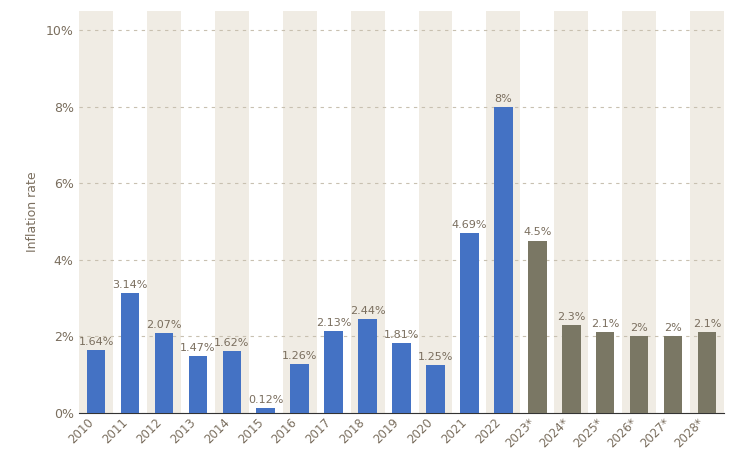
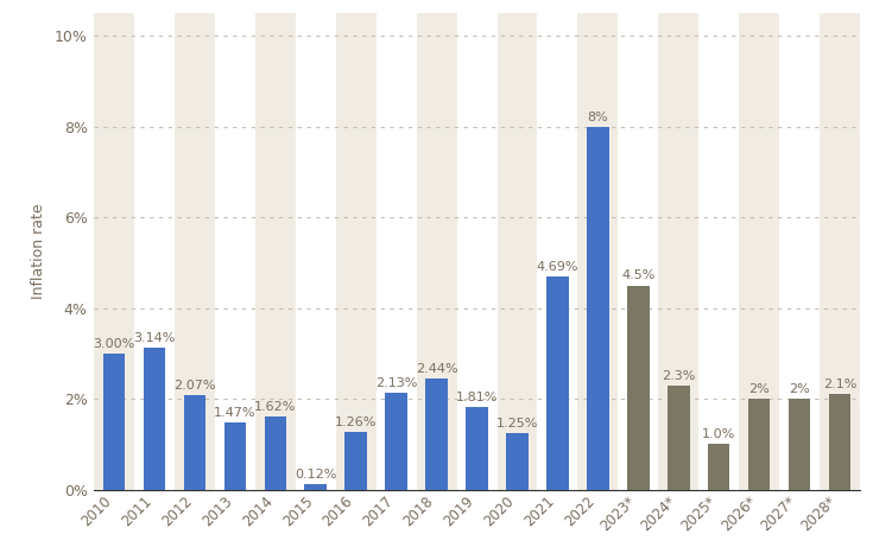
2010: 1.64% -> 3.00%
2025*: 2.1% -> 1.0%
